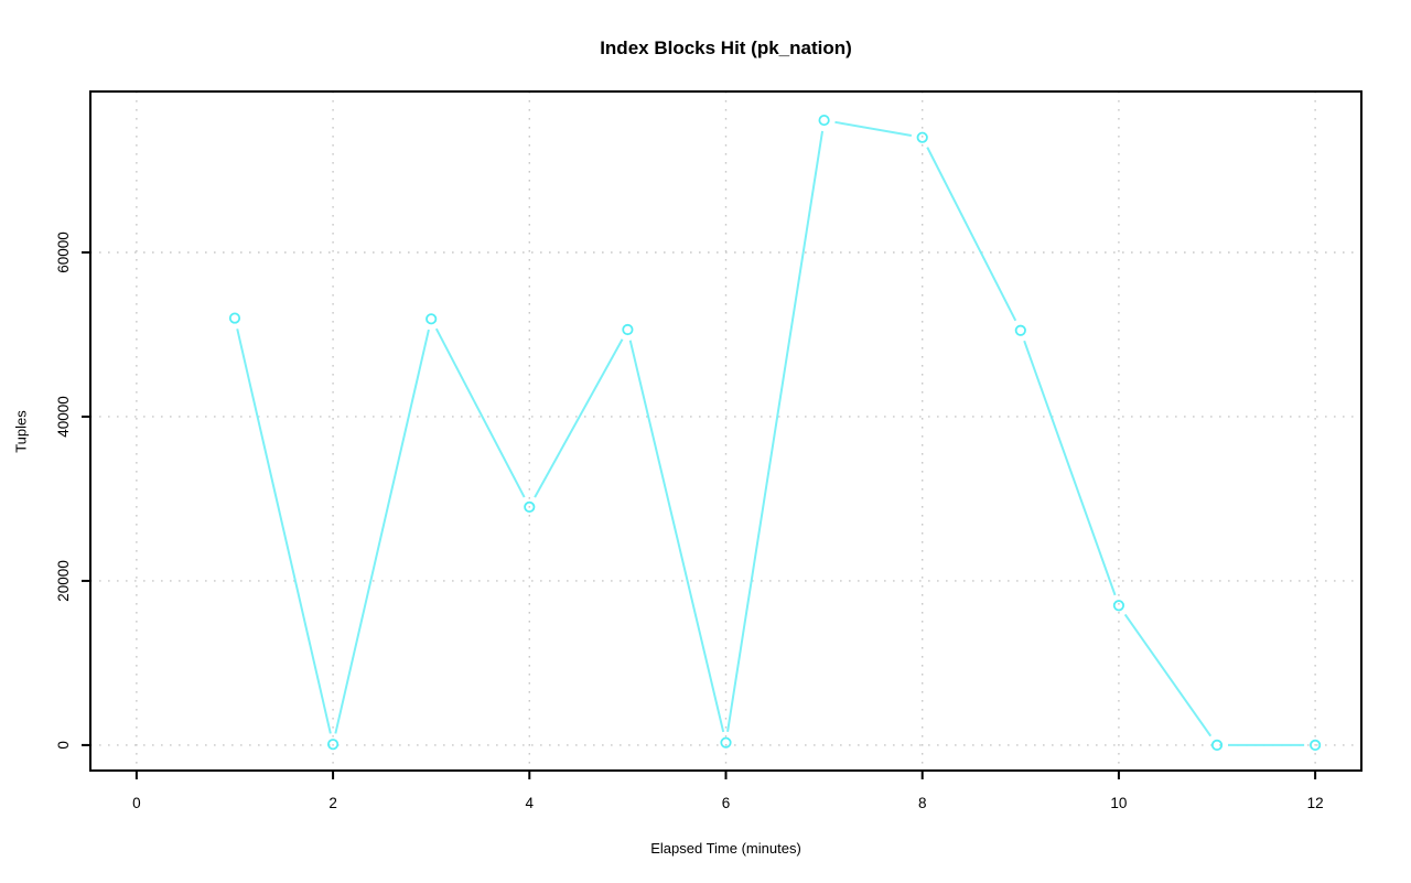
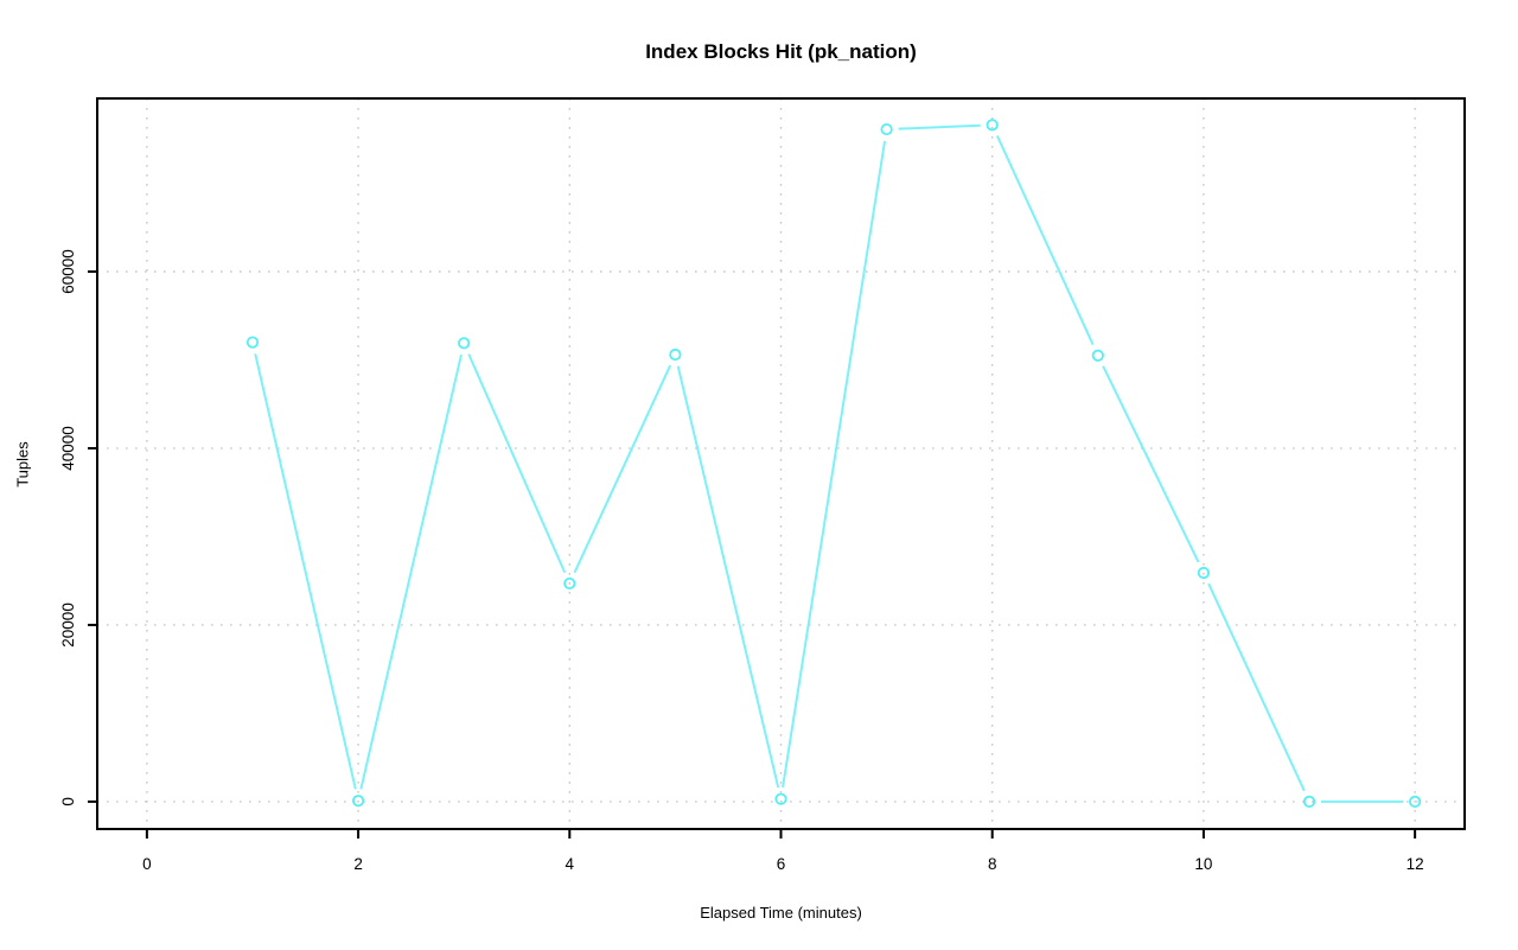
4: 29000 -> 25000
8: 74000 -> 77000
10: 17000 -> 26000
